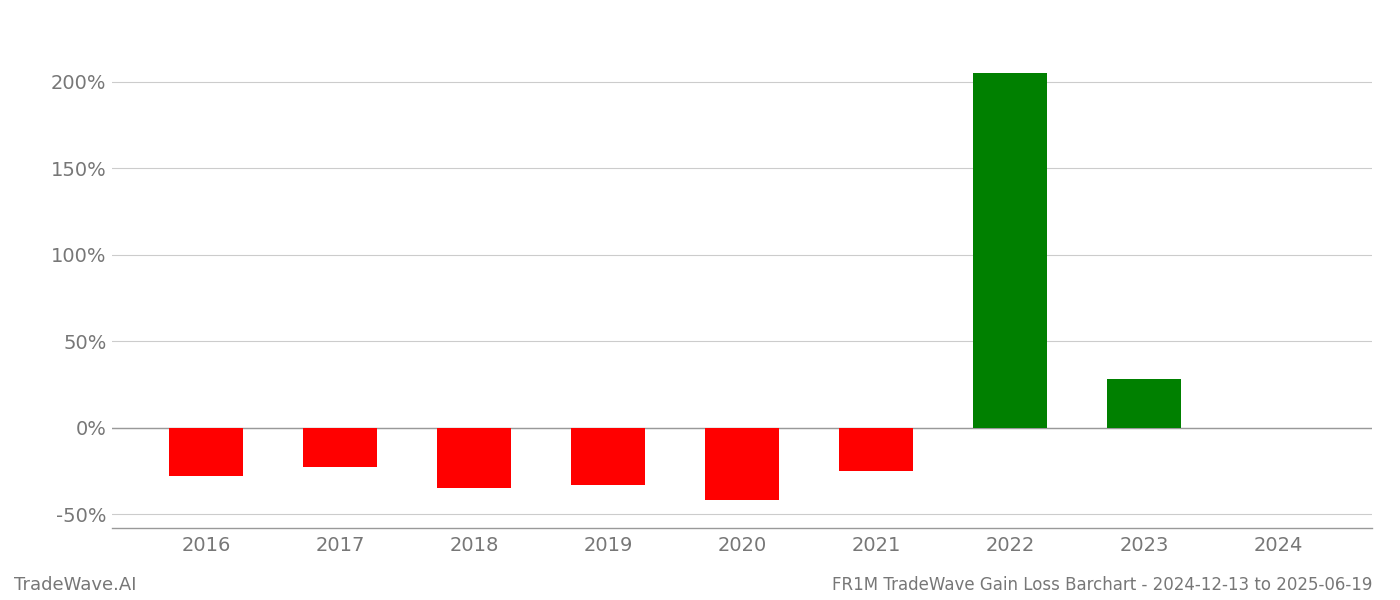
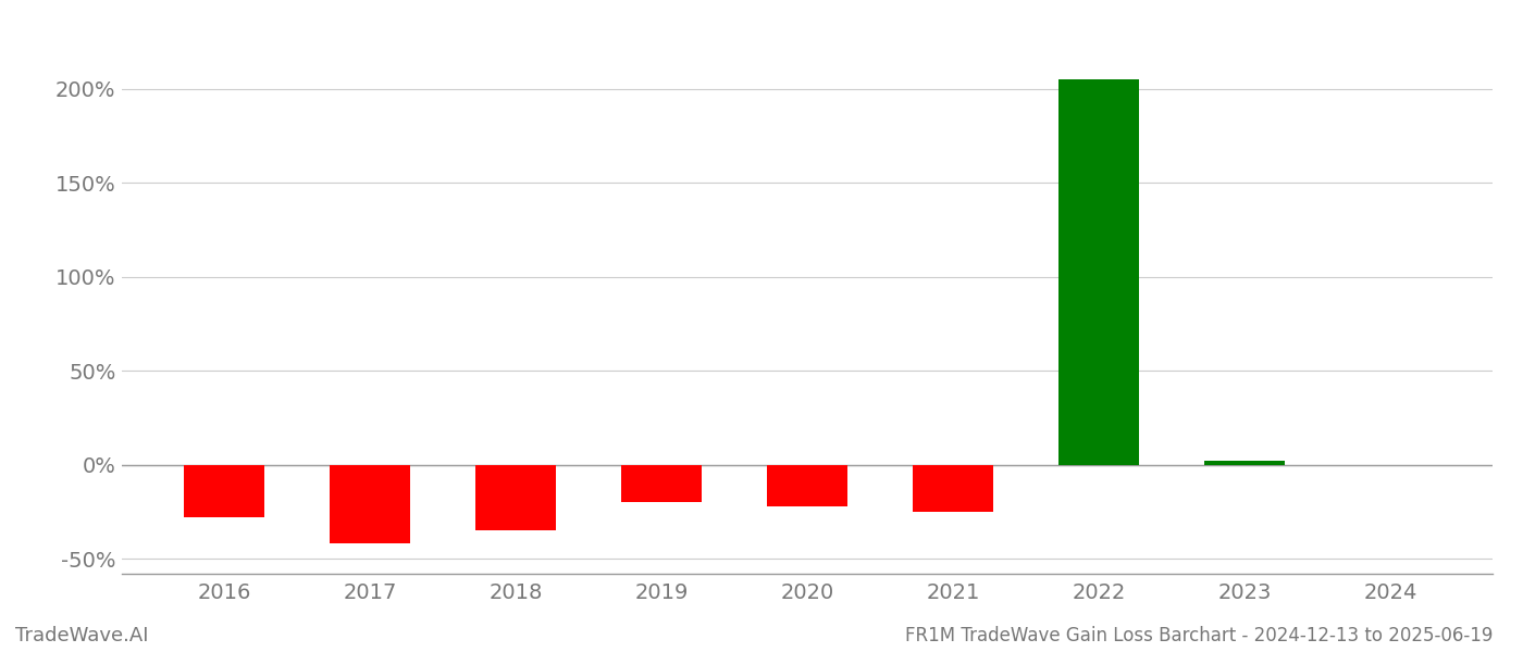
2017: -23% -> -42%
2019: -33% -> -20%
2020: -42% -> -22%
2023: 28% -> 2%
